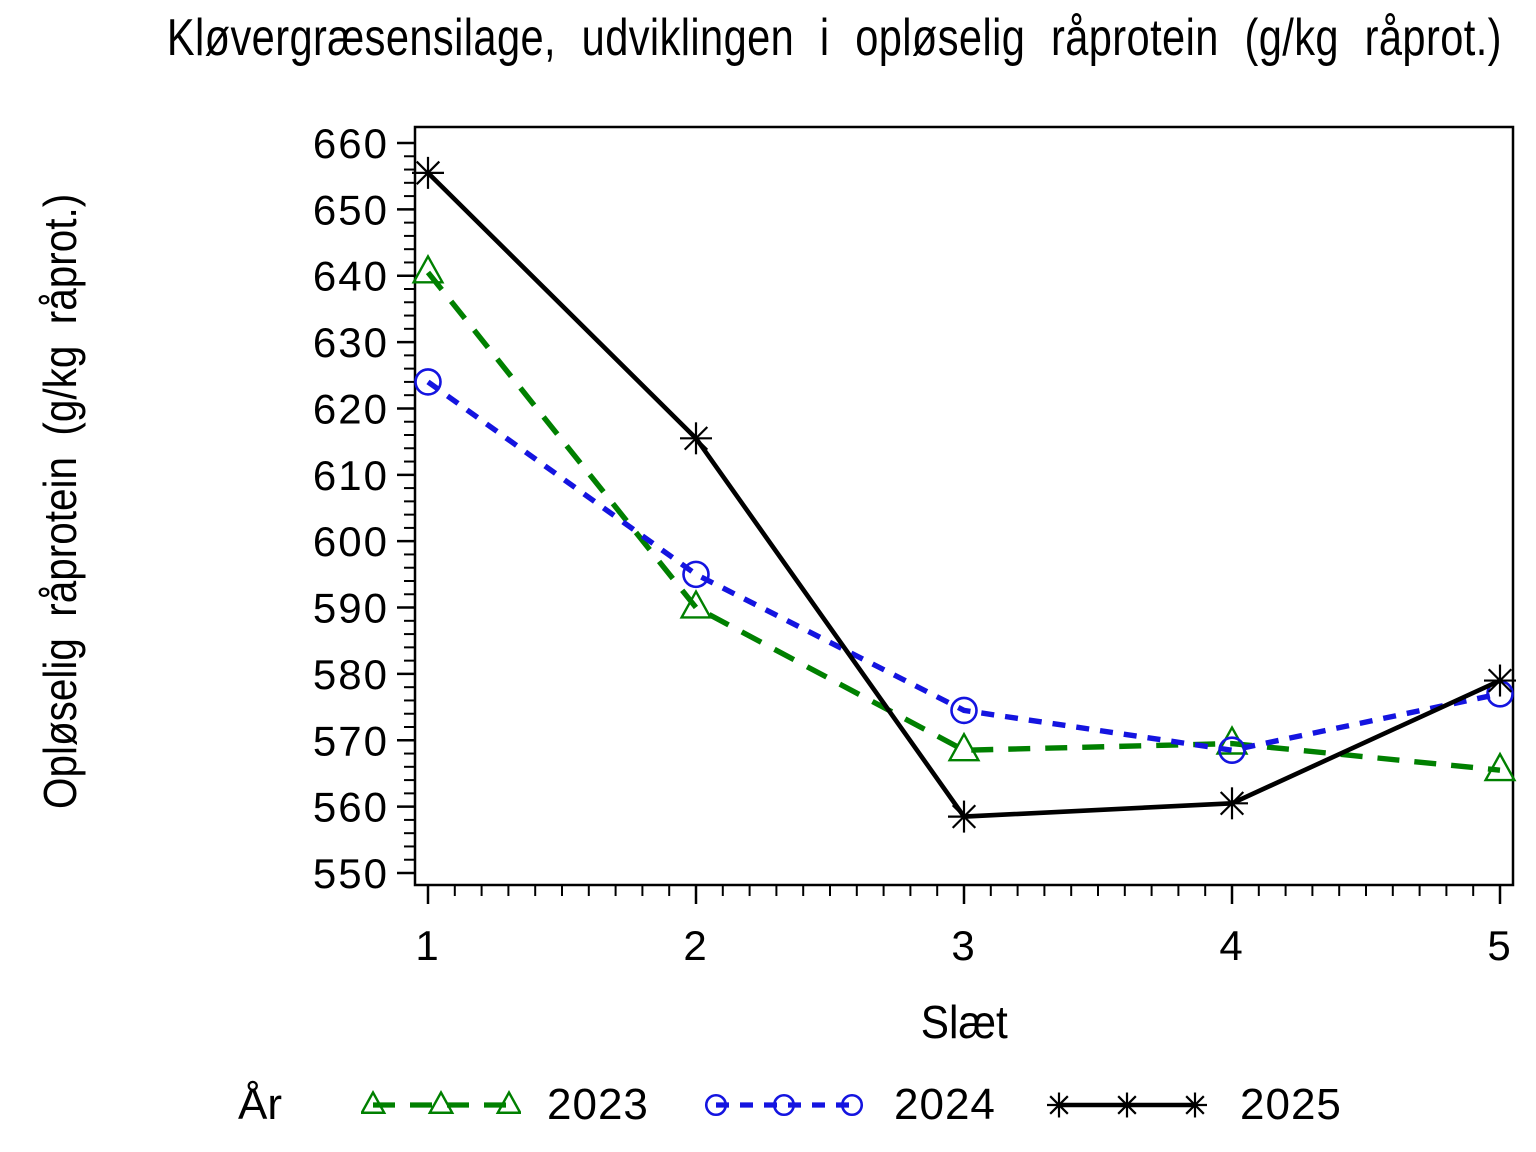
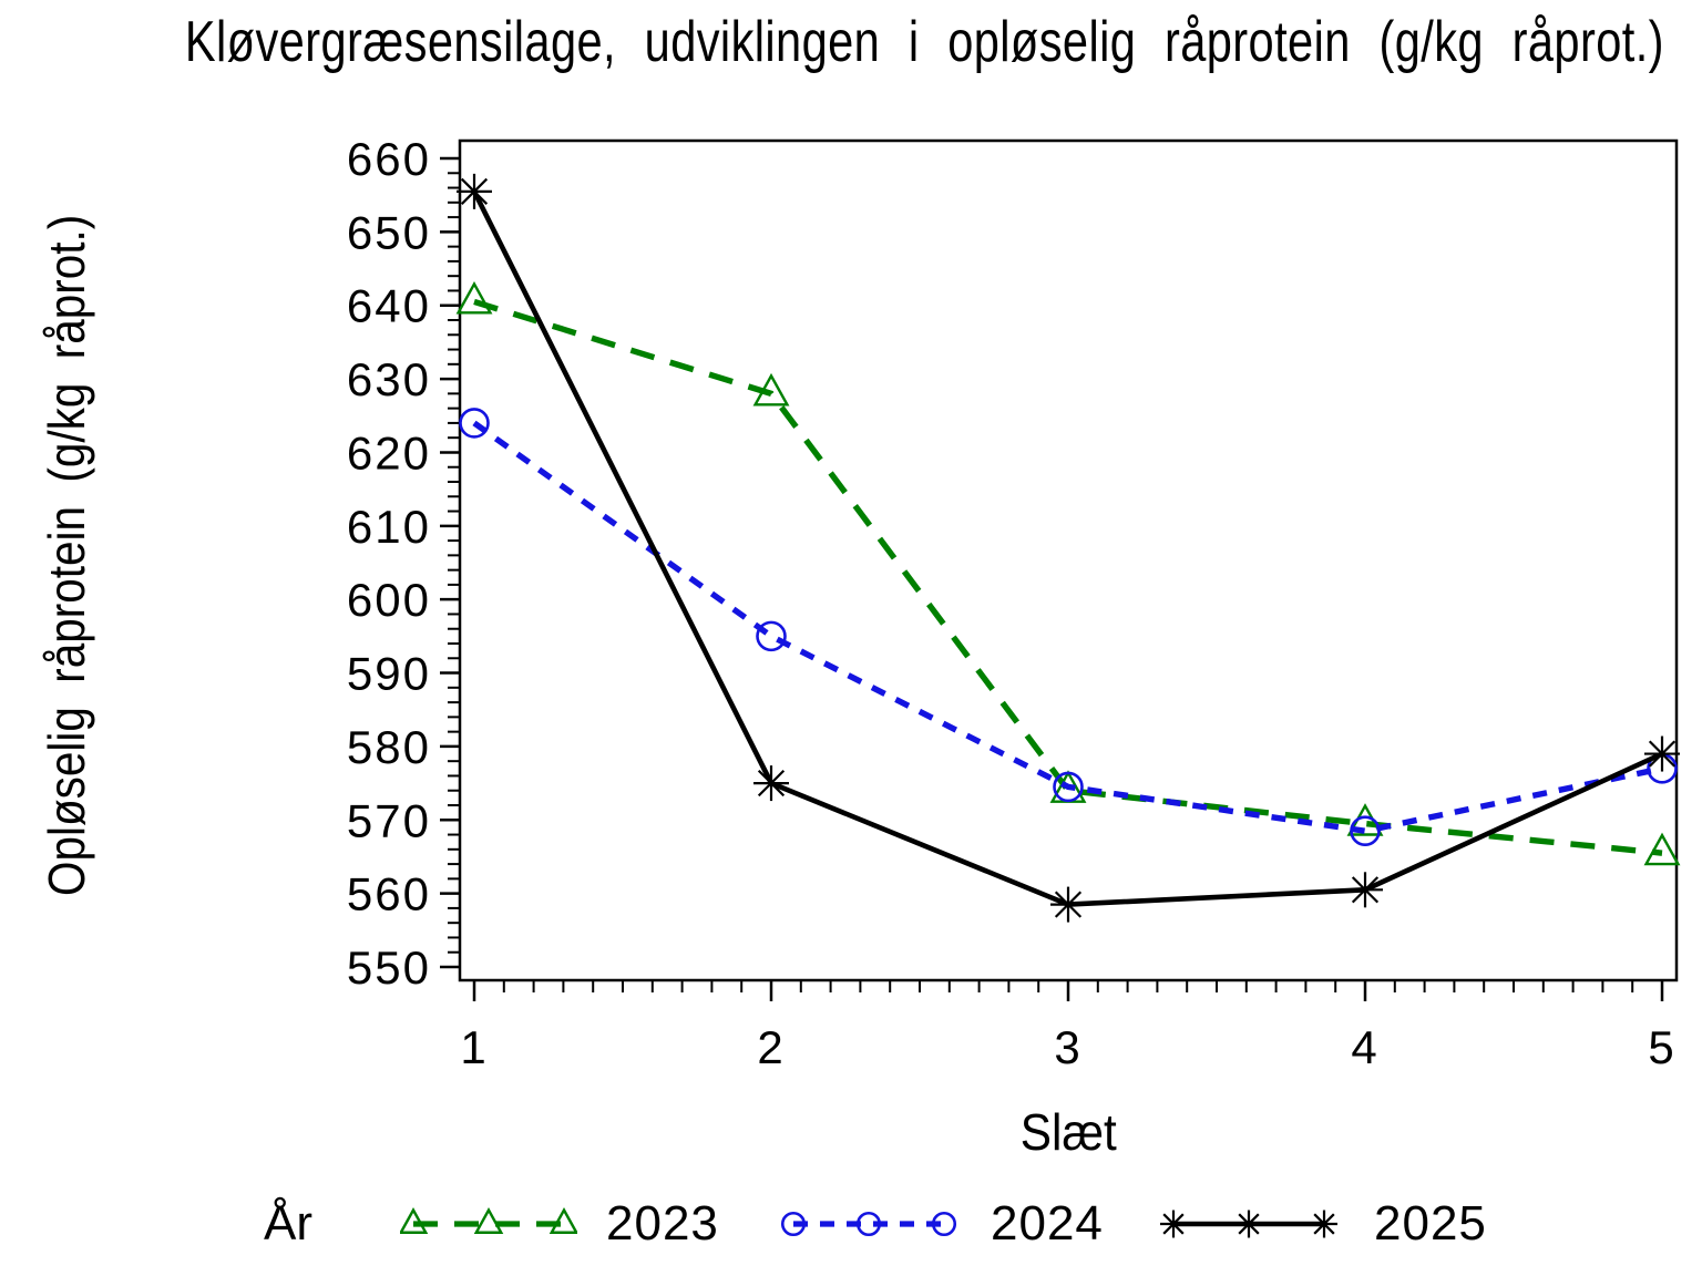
2023/2: 590 -> 628
2025/2: 616 -> 575
2023/3: 568 -> 574
